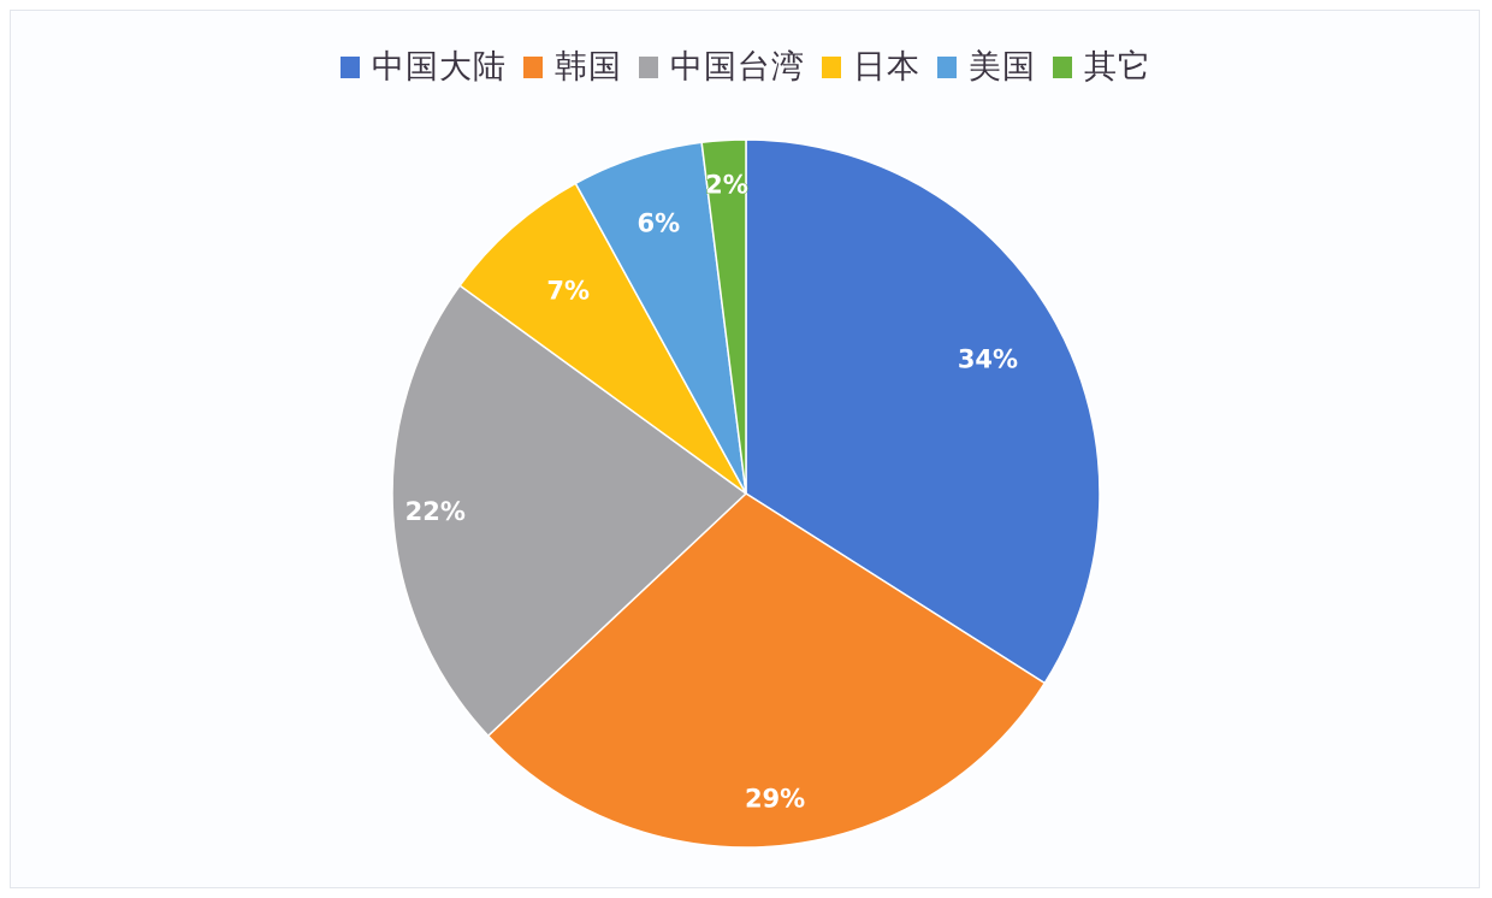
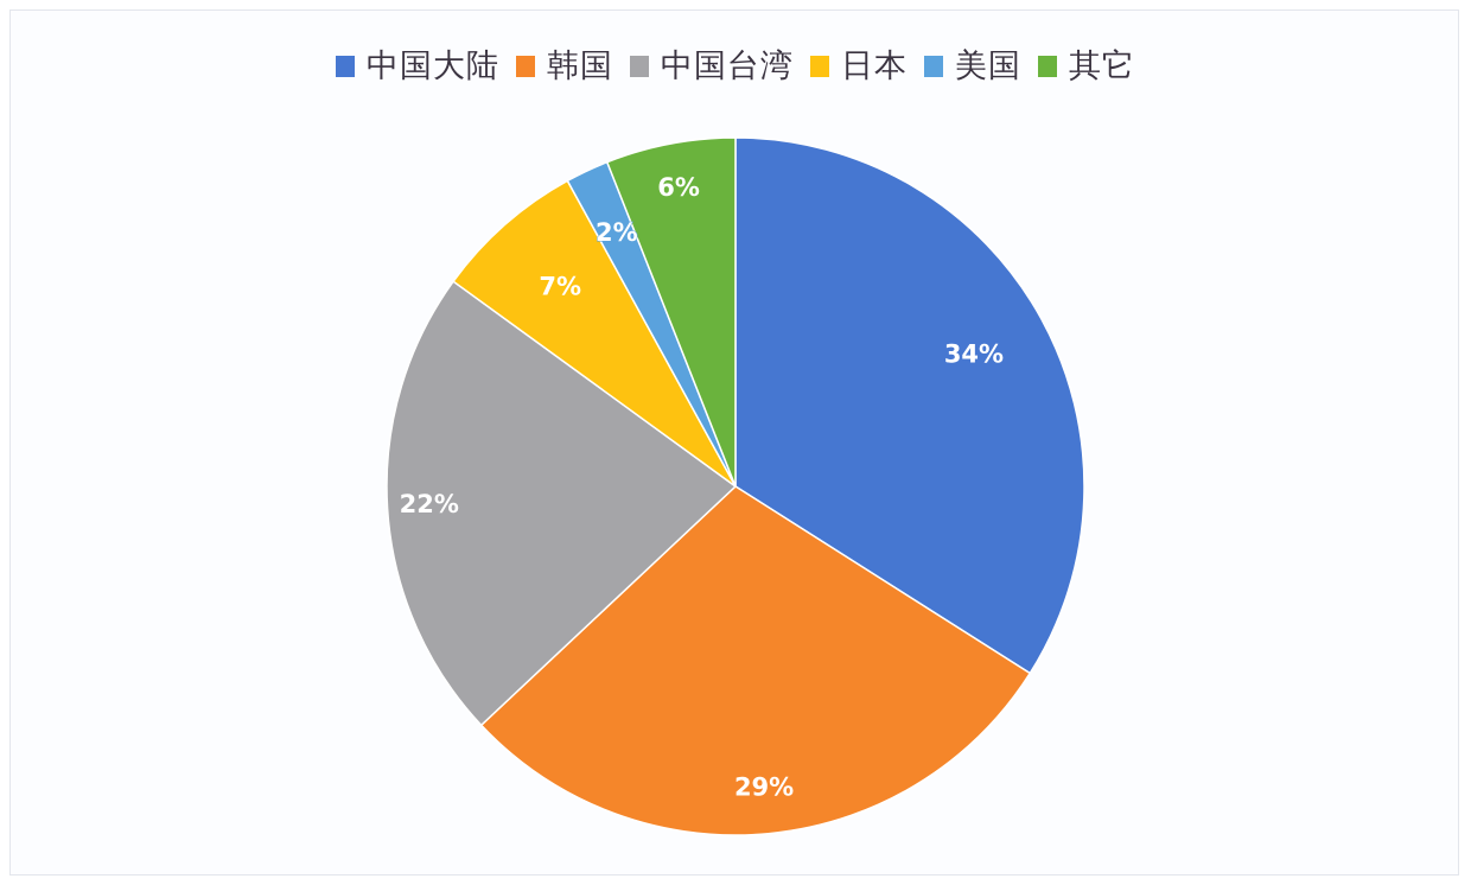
美国: 6% -> 2%
其它: 2% -> 6%
